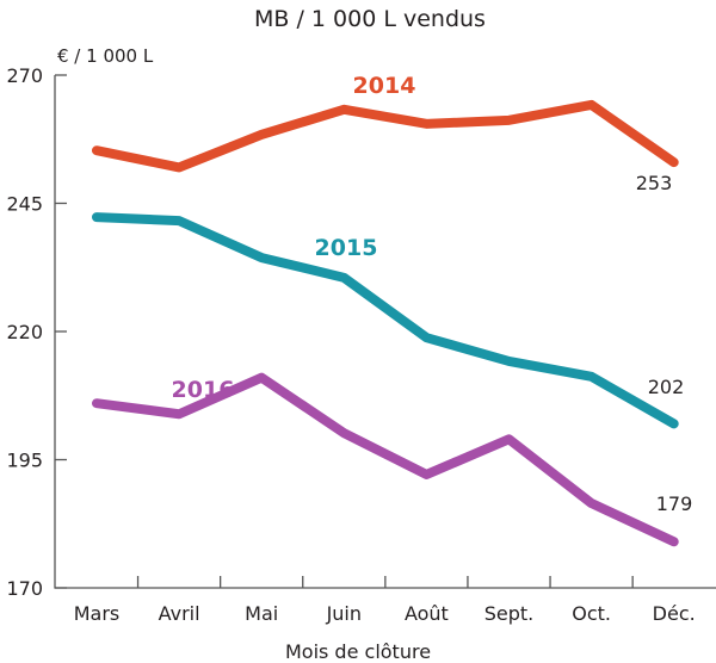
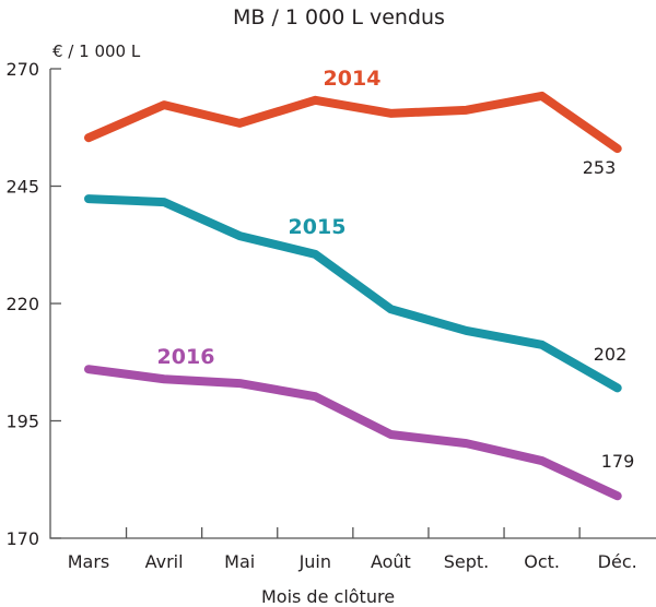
2014/Avril: 252 -> 262
2016/Mai: 211 -> 203
2016/Sept.: 199 -> 190
